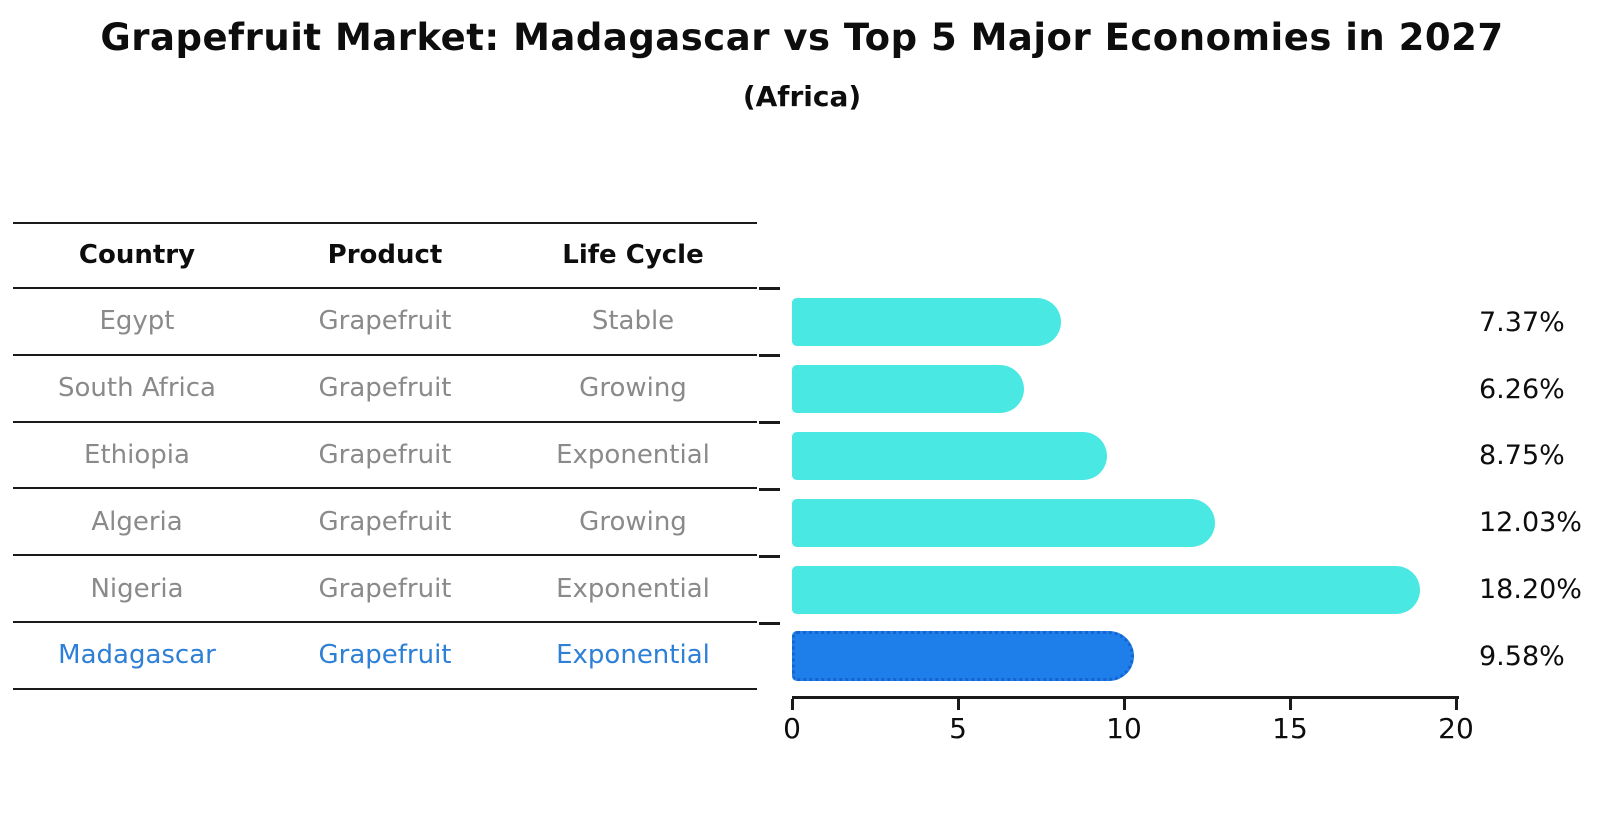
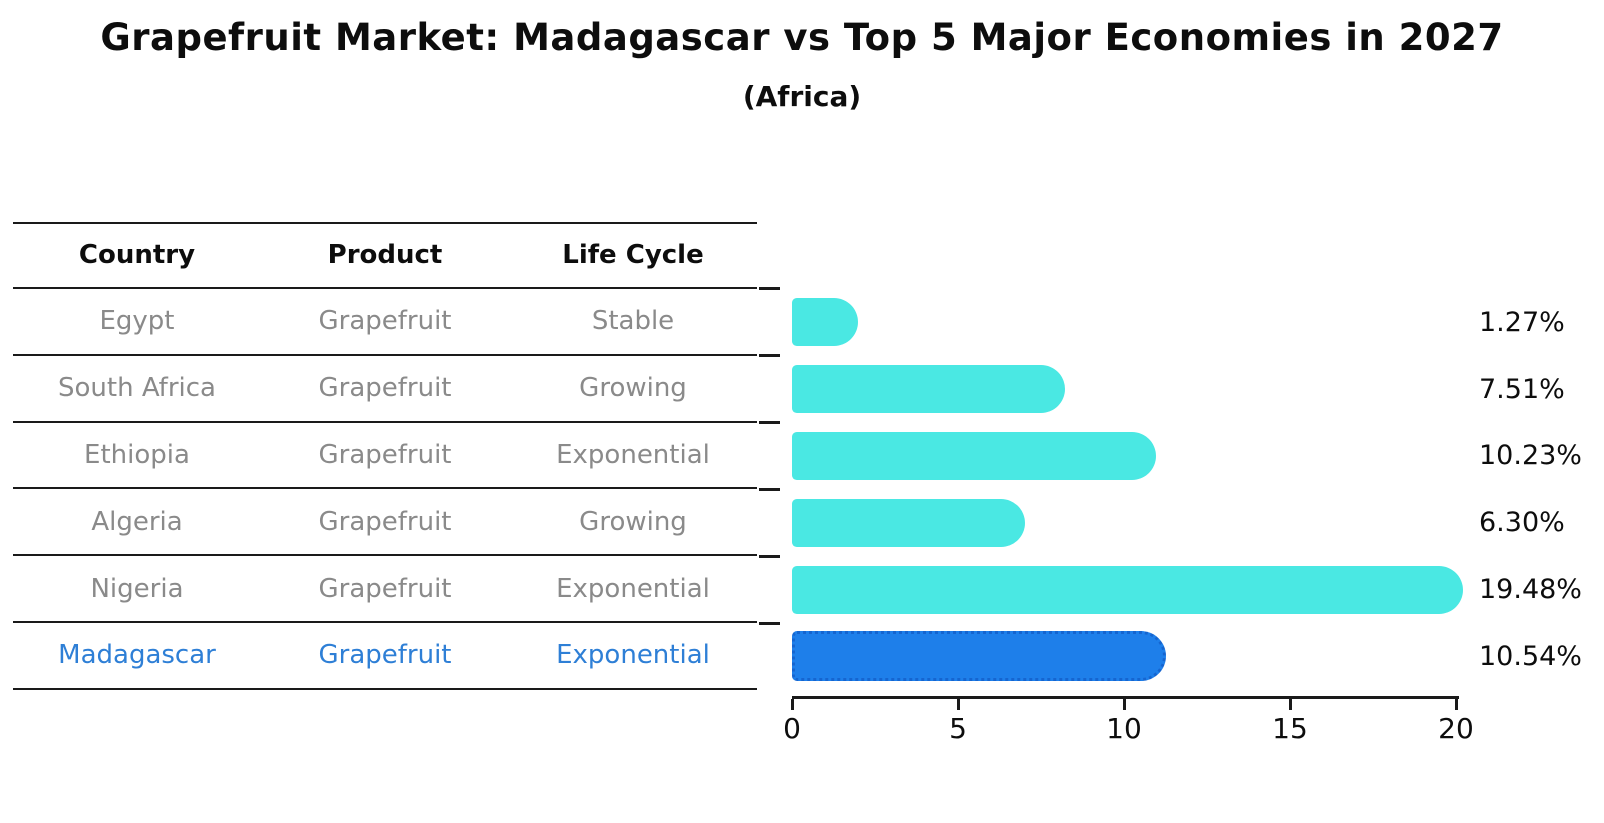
Egypt: 7.37% -> 1.27%
South Africa: 6.26% -> 7.51%
Ethiopia: 8.75% -> 10.23%
Algeria: 12.03% -> 6.30%
Nigeria: 18.20% -> 19.48%
Madagascar: 9.58% -> 10.54%
